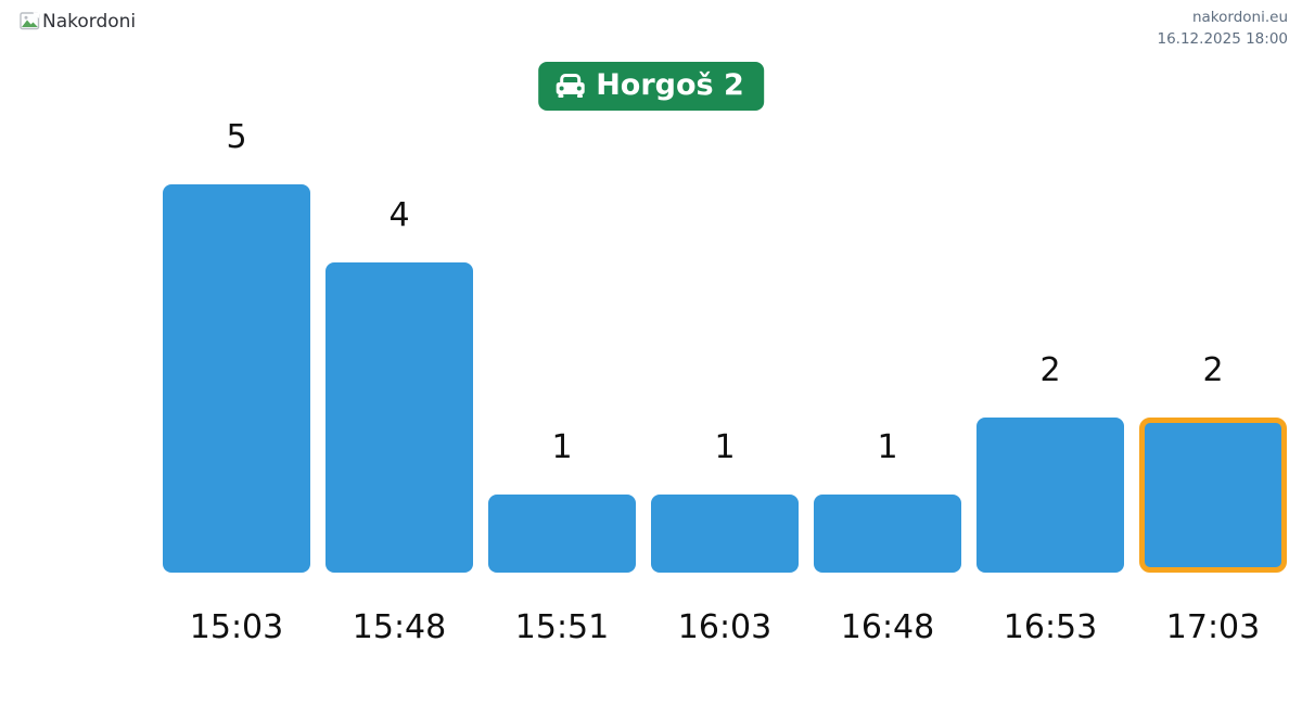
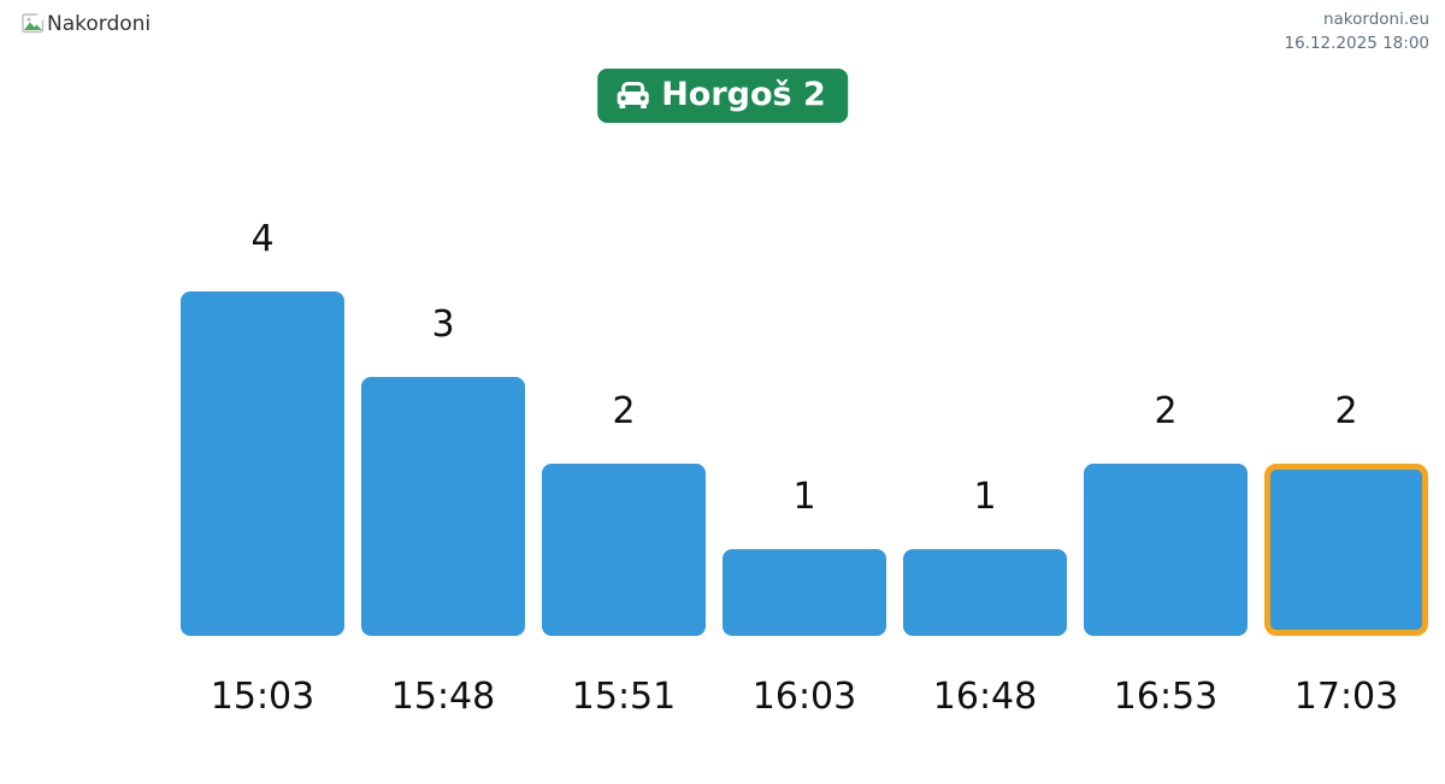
15:03: 5 -> 4
15:48: 4 -> 3
15:51: 1 -> 2
